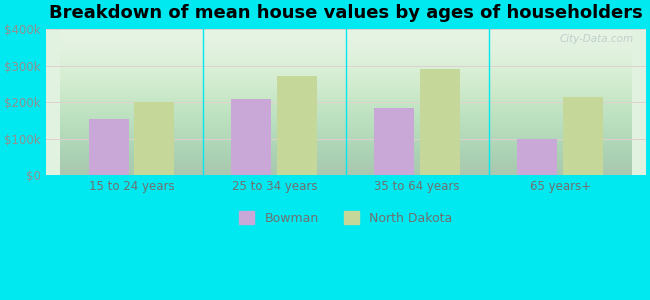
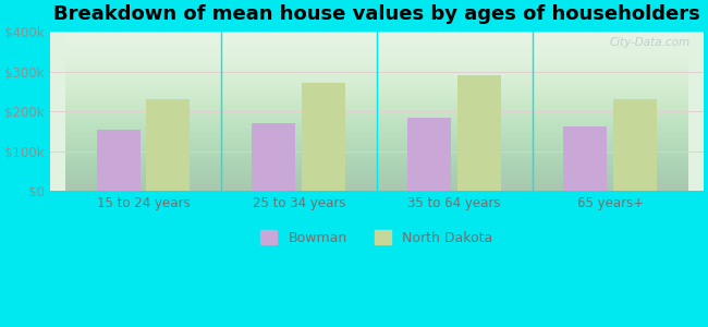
North Dakota/15 to 24 years: $200k -> $232k
Bowman/25 to 34 years: $210k -> $170k
Bowman/65 years+: $100k -> $163k
North Dakota/65 years+: $215k -> $232k
